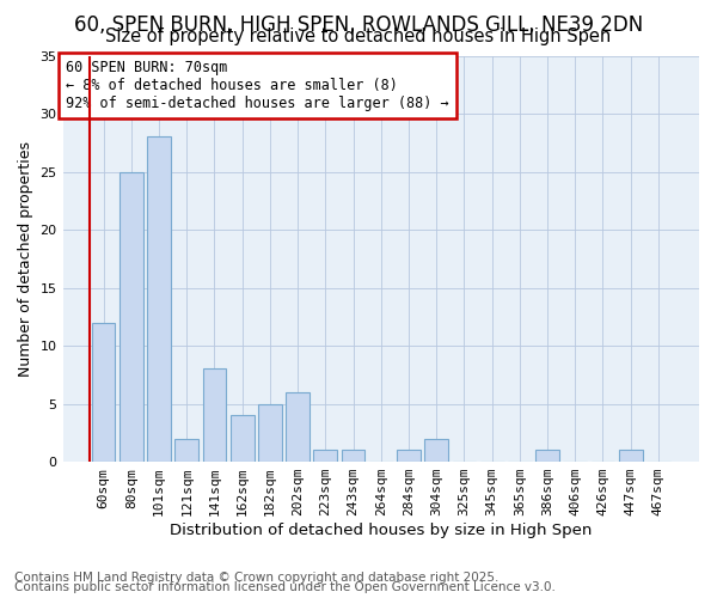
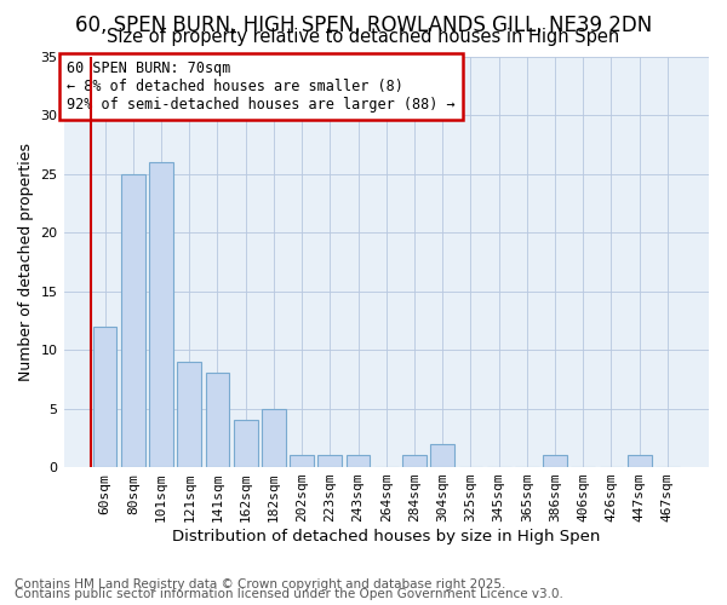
101sqm: 28 -> 26
121sqm: 2 -> 9
202sqm: 6 -> 1
